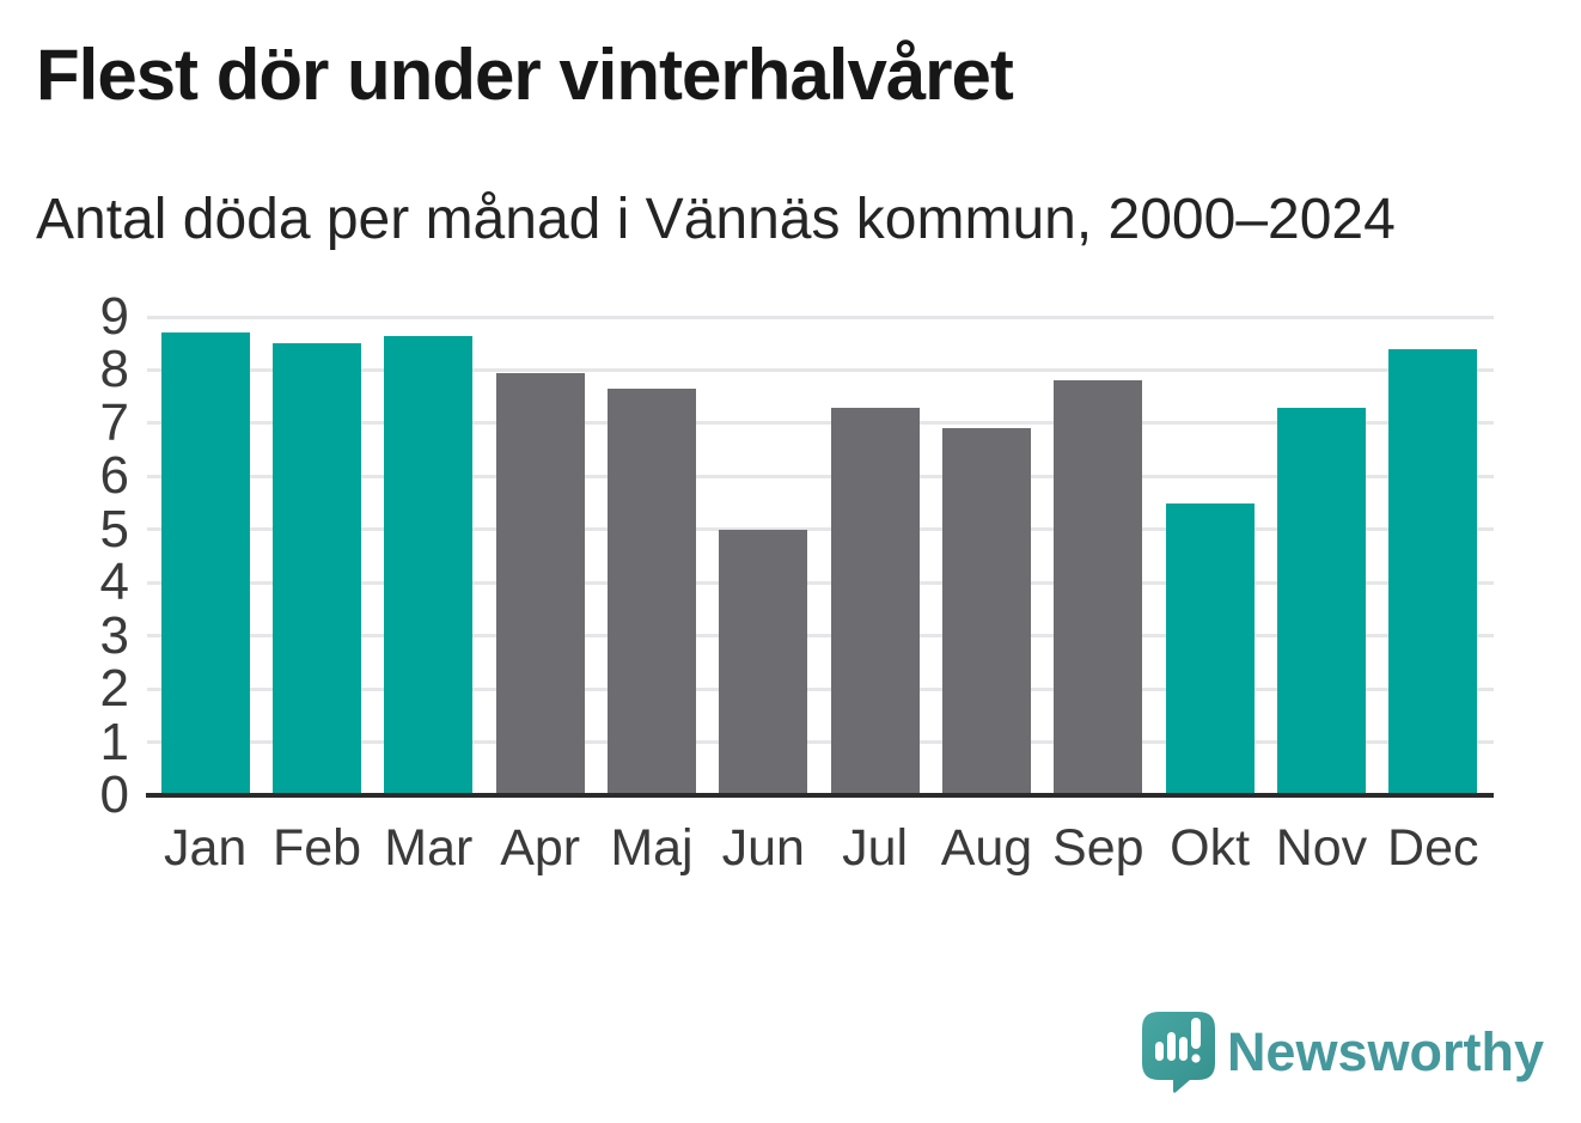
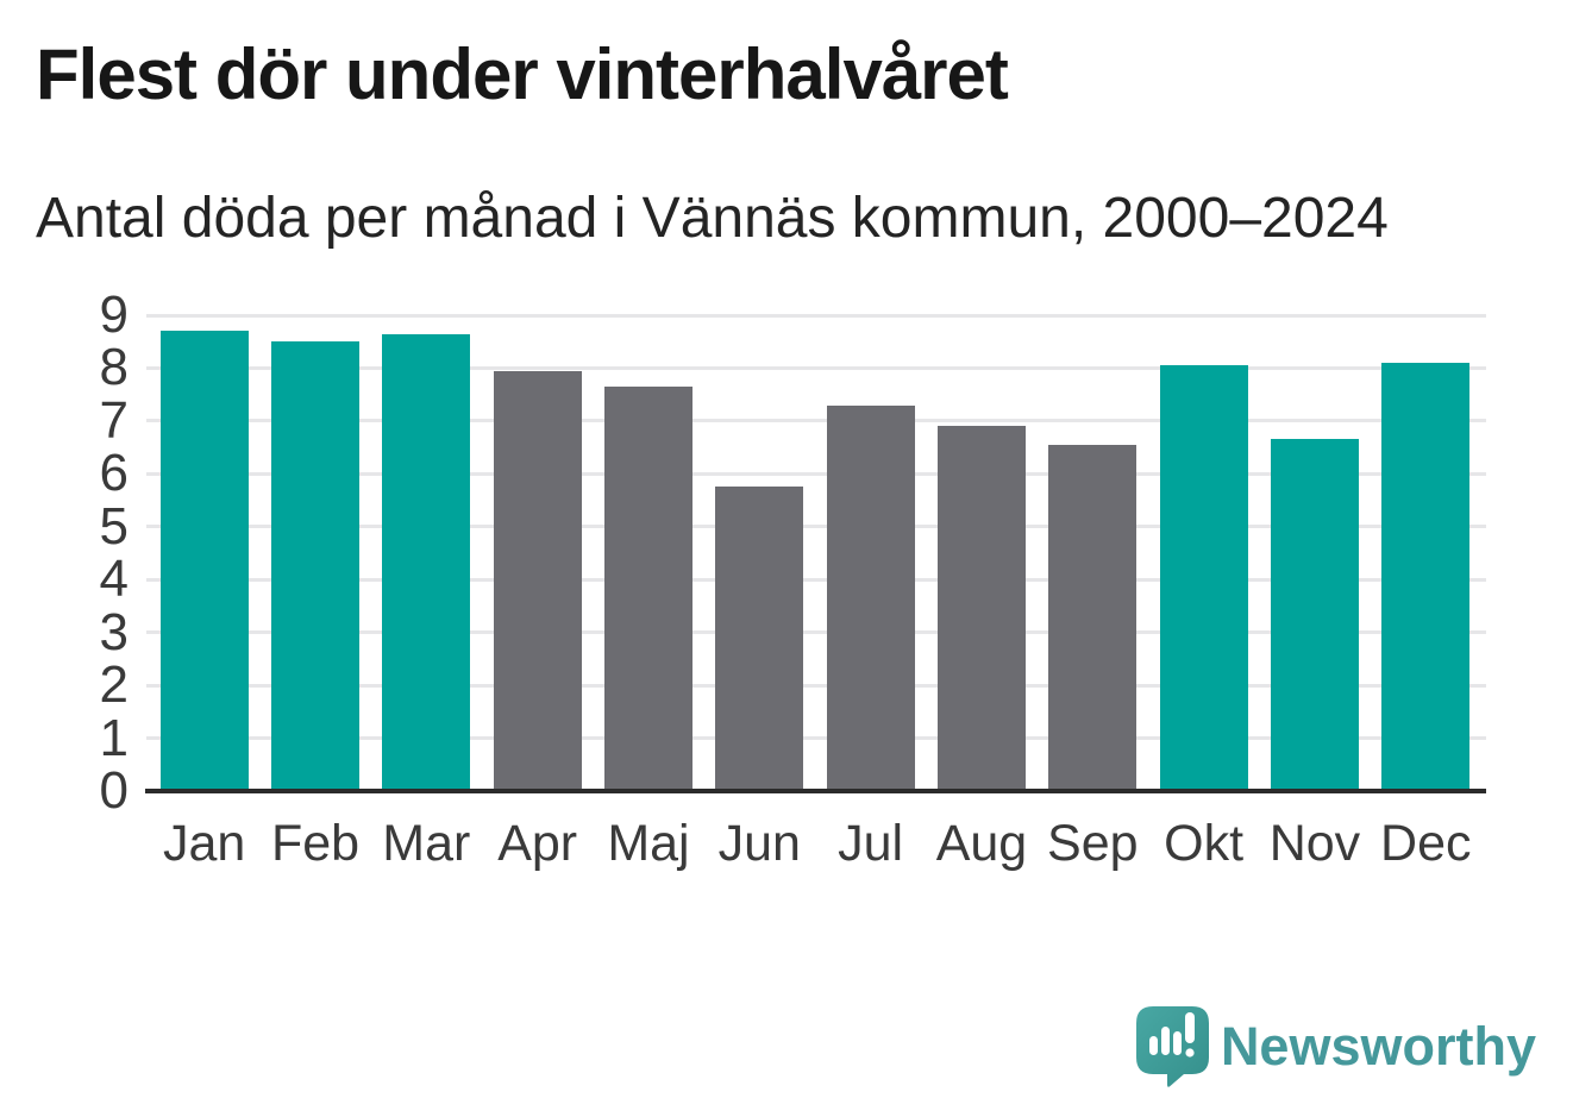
Jun: 5.0 -> 5.8
Sep: 7.8 -> 6.5
Okt: 5.5 -> 8.1
Nov: 7.3 -> 6.7
Dec: 8.4 -> 8.1
